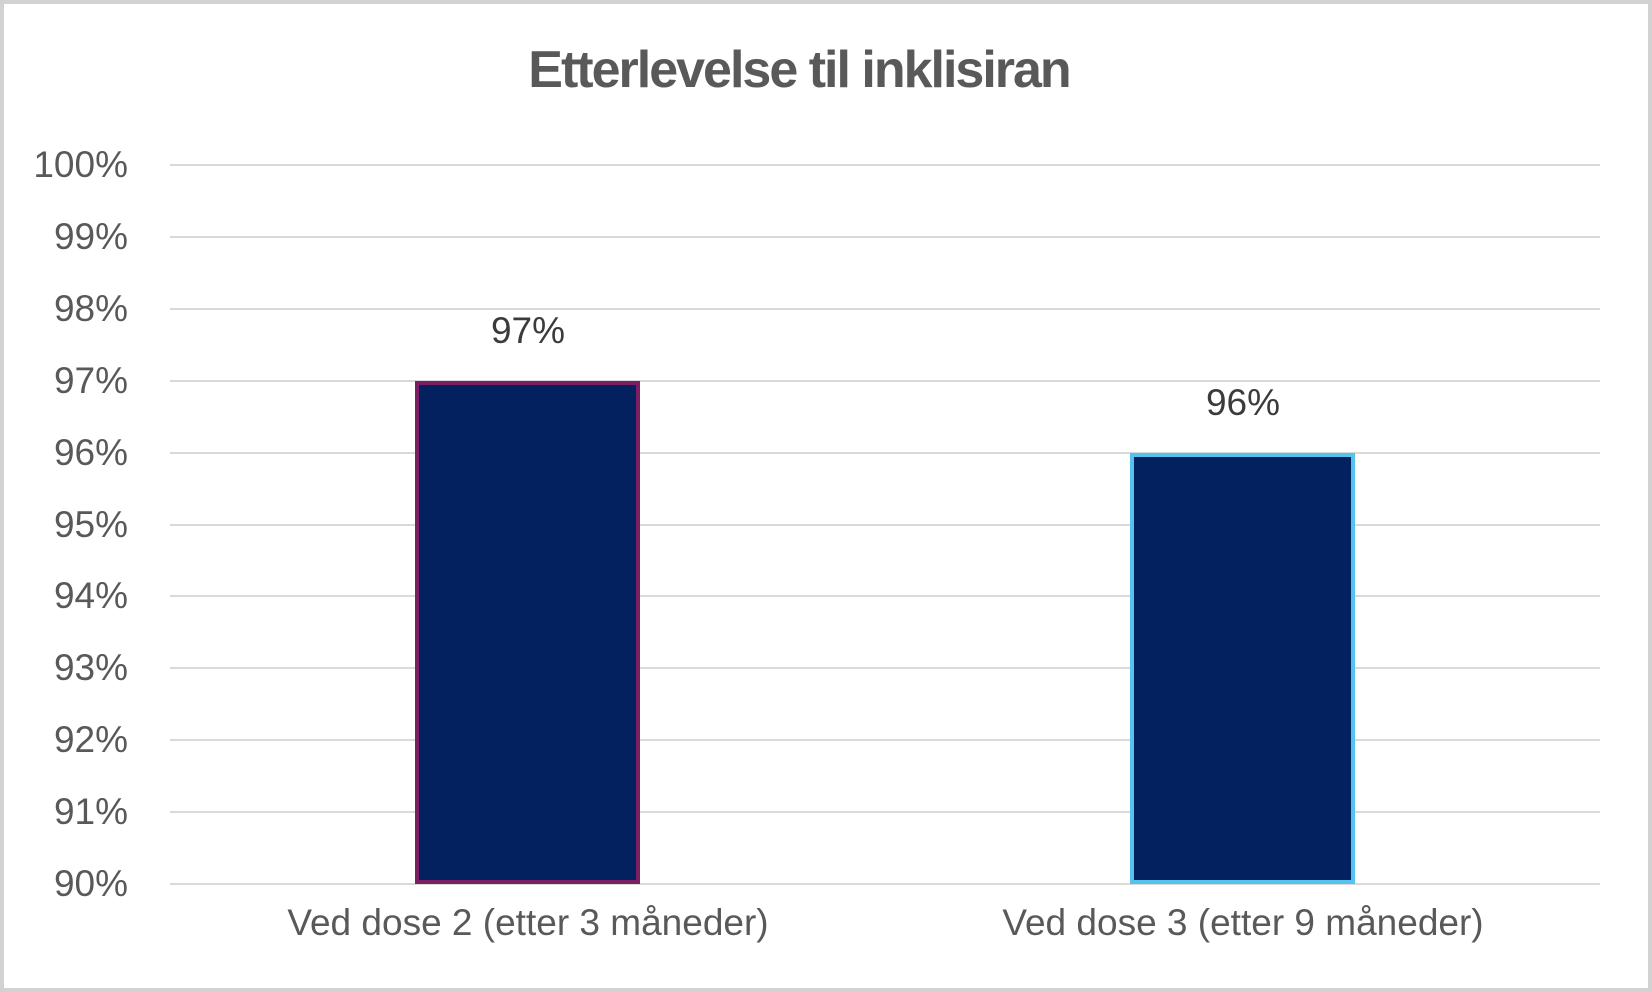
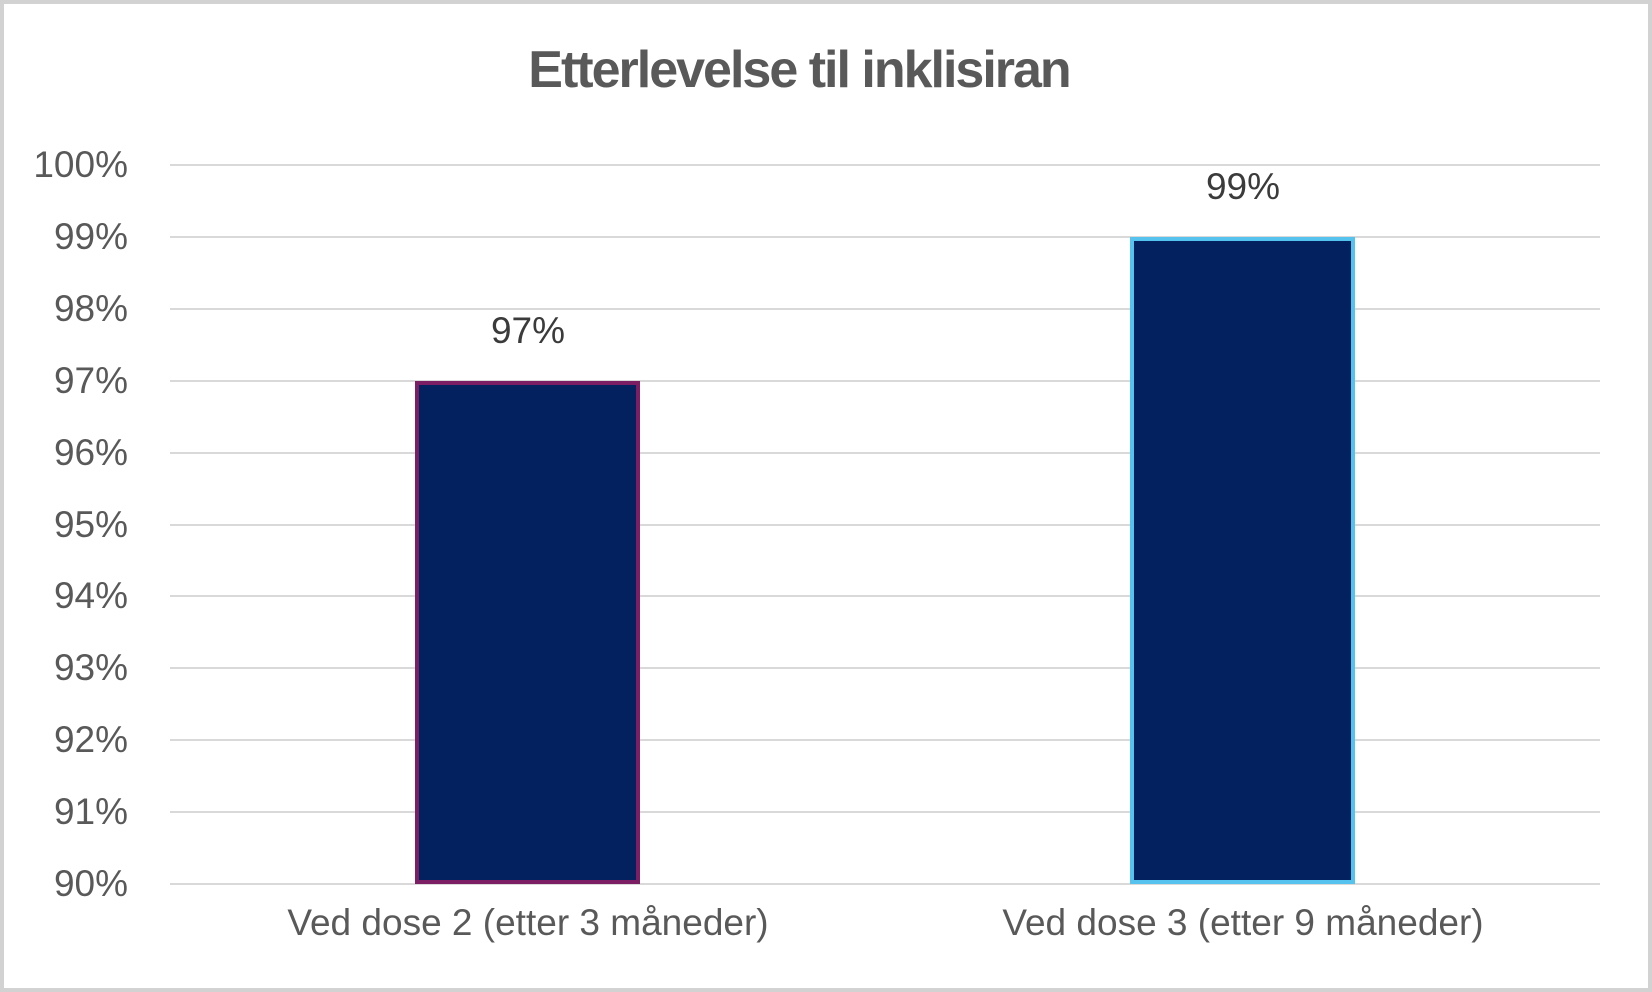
Ved dose 3 (etter 9 måneder): 96% -> 99%
